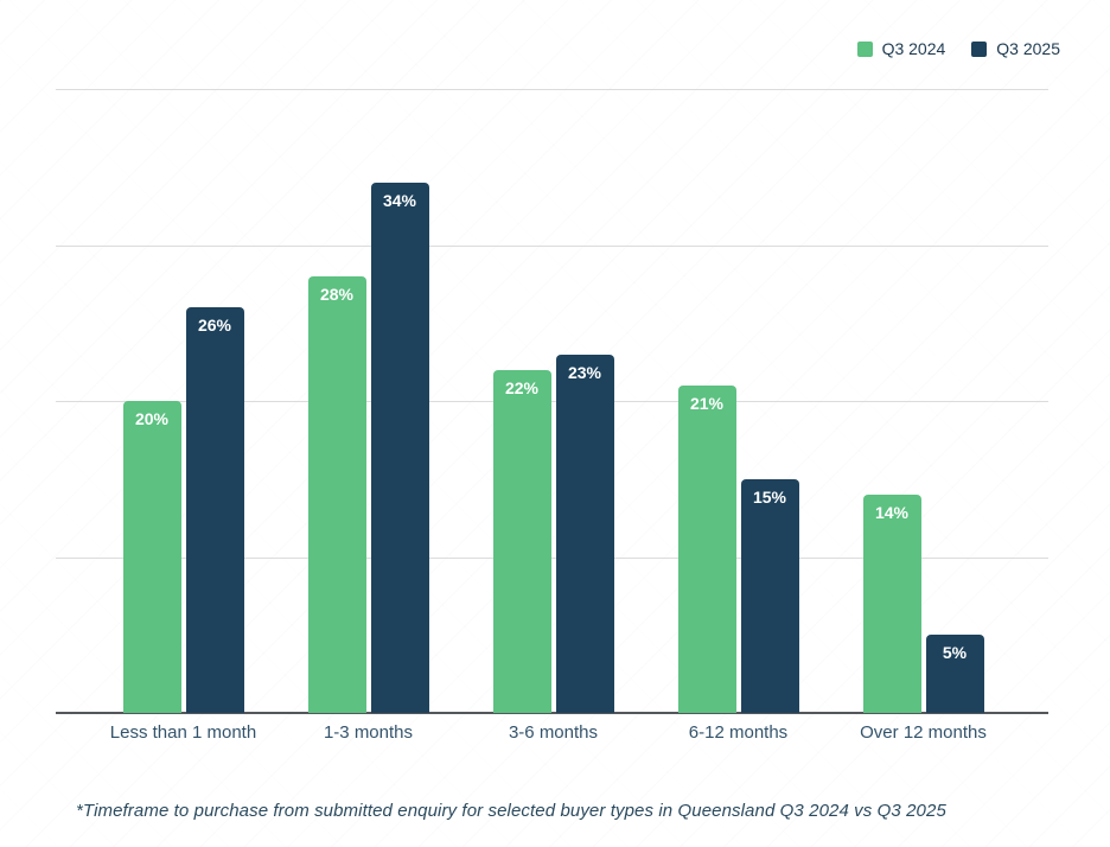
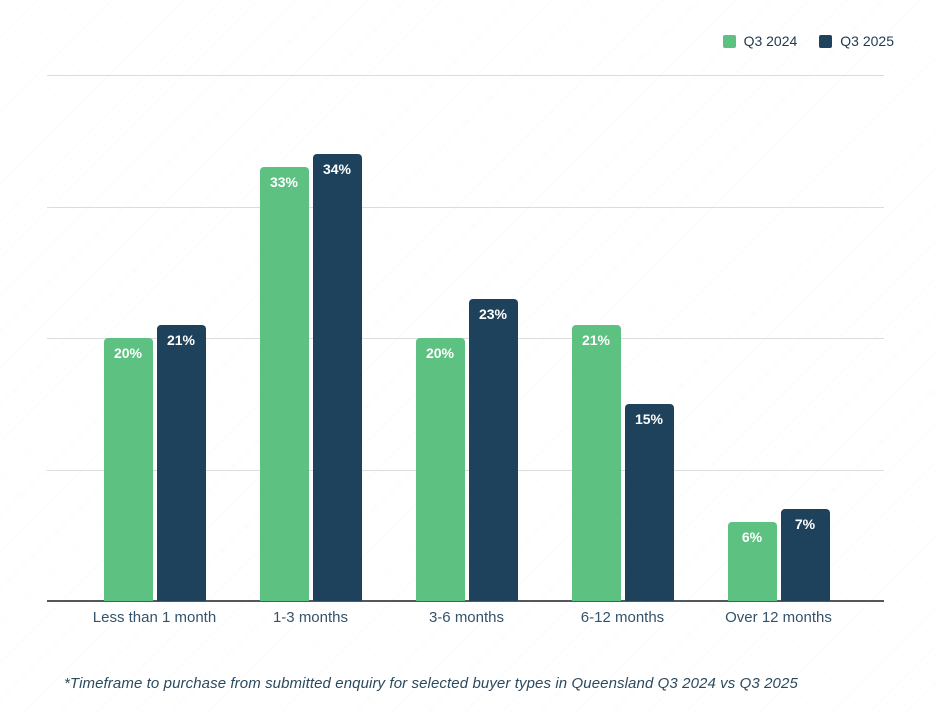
Q3 2025/Less than 1 month: 26% -> 21%
Q3 2024/1-3 months: 28% -> 33%
Q3 2024/3-6 months: 22% -> 20%
Q3 2024/Over 12 months: 14% -> 6%
Q3 2025/Over 12 months: 5% -> 7%
